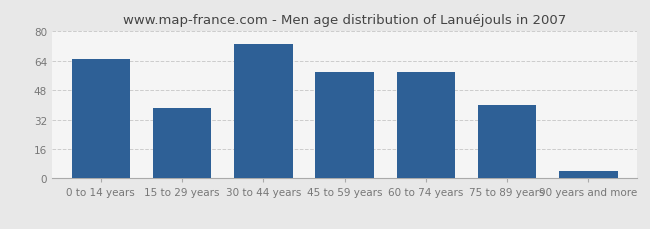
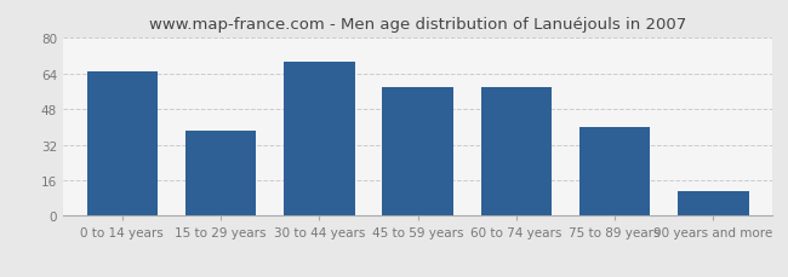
30 to 44 years: 73 -> 69
90 years and more: 4 -> 11
